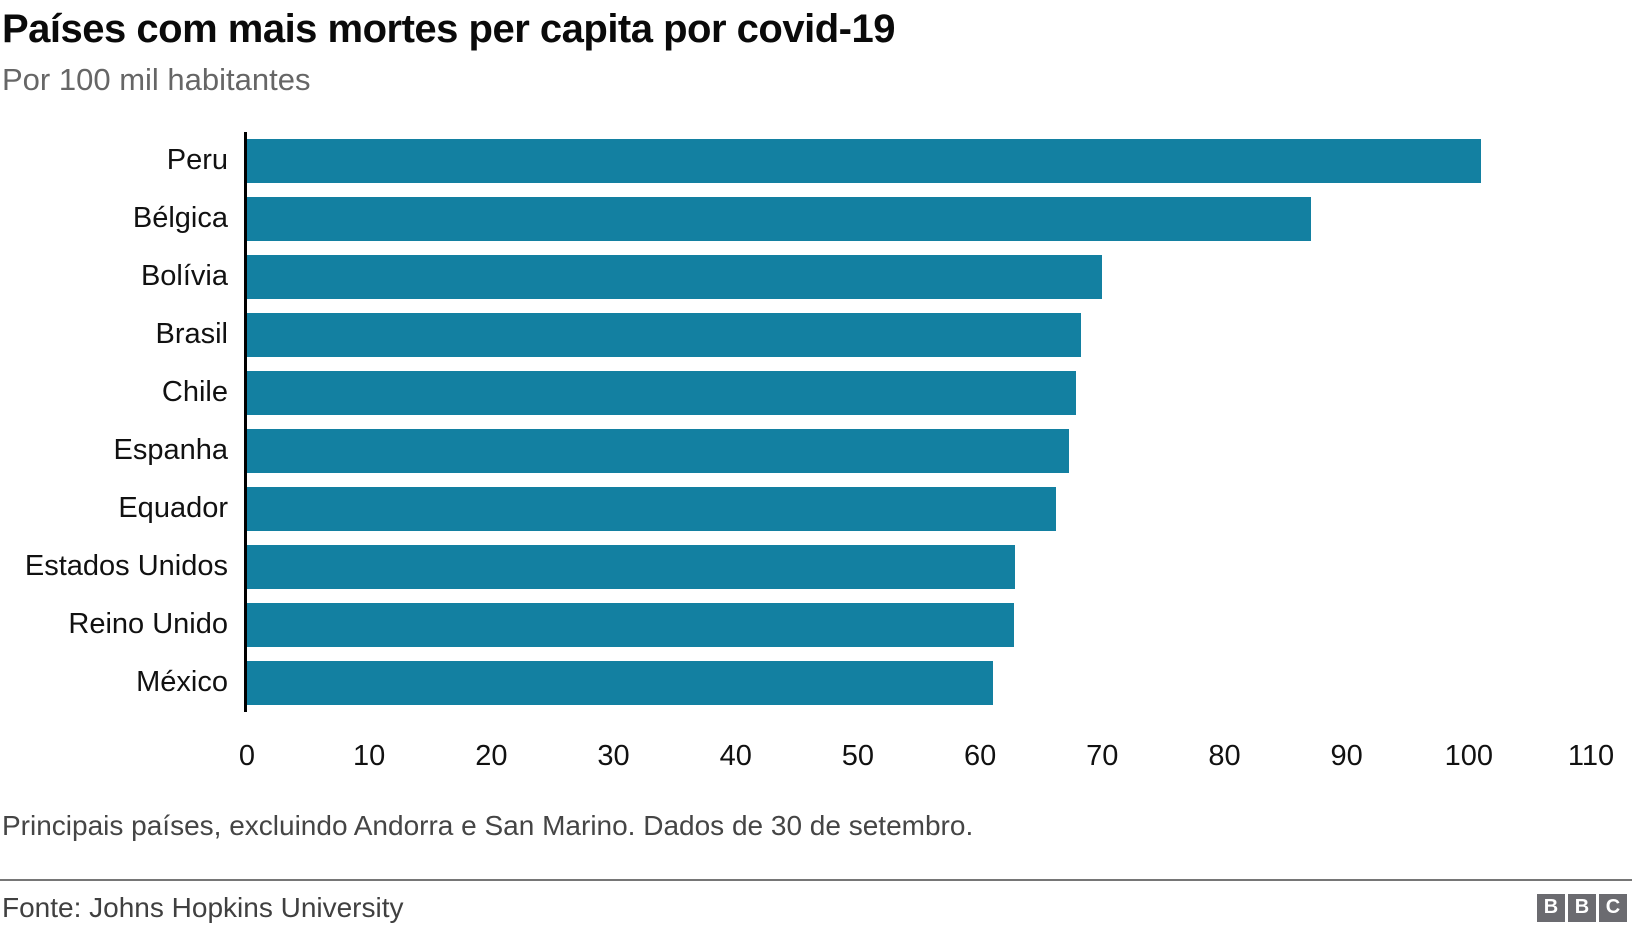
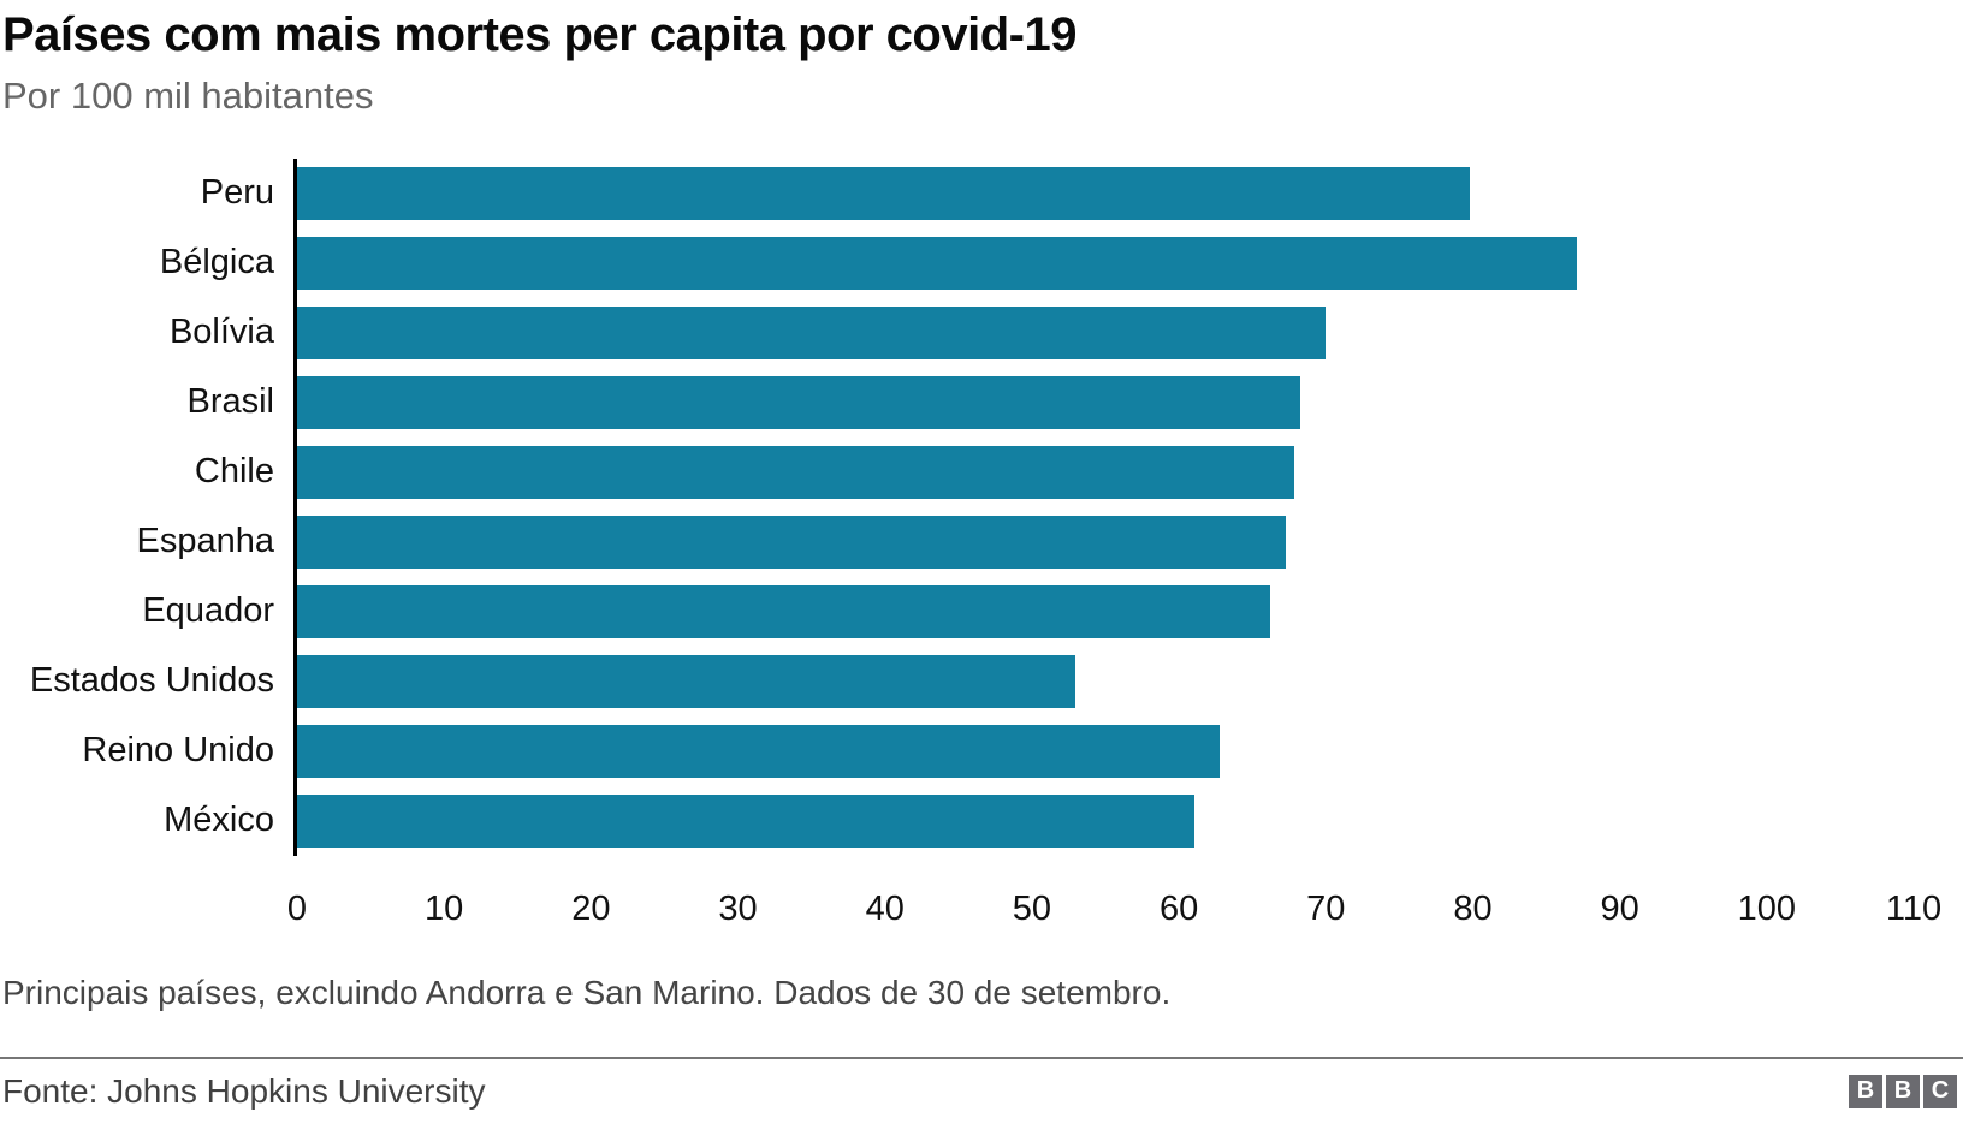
Peru: 101.2 -> 80.0
Estados Unidos: 63.0 -> 53.1
